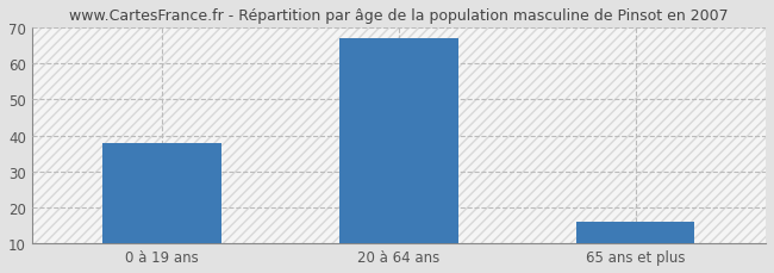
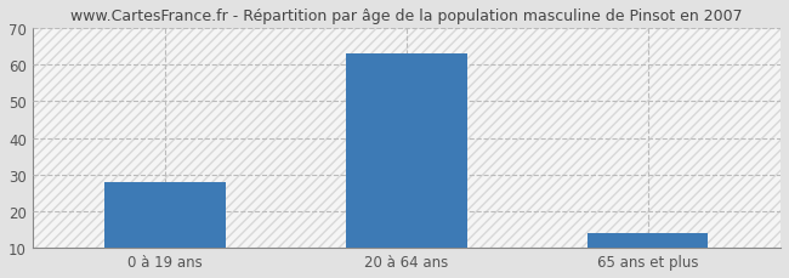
0 à 19 ans: 38 -> 28
20 à 64 ans: 67 -> 63
65 ans et plus: 16 -> 14
